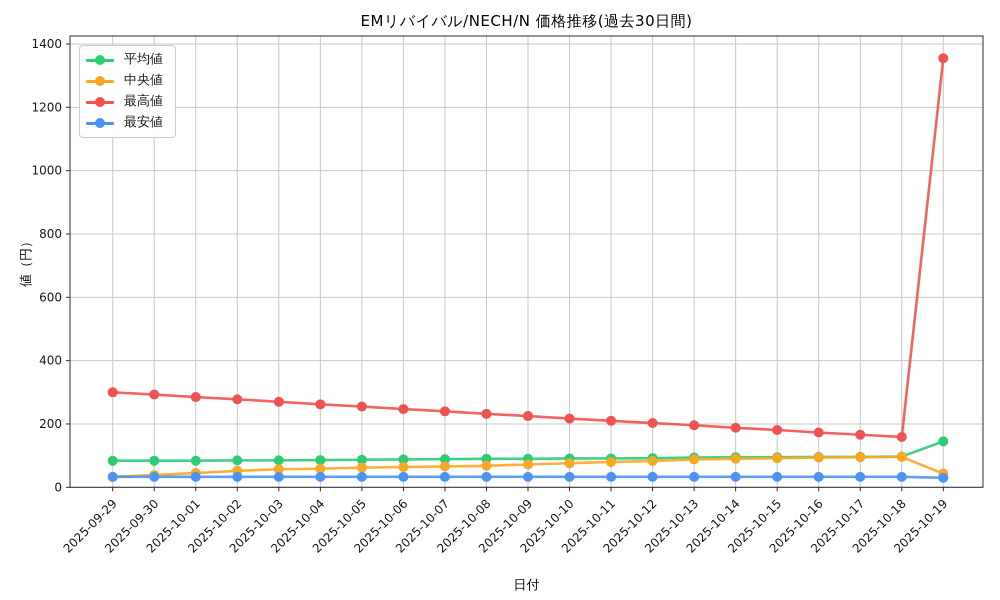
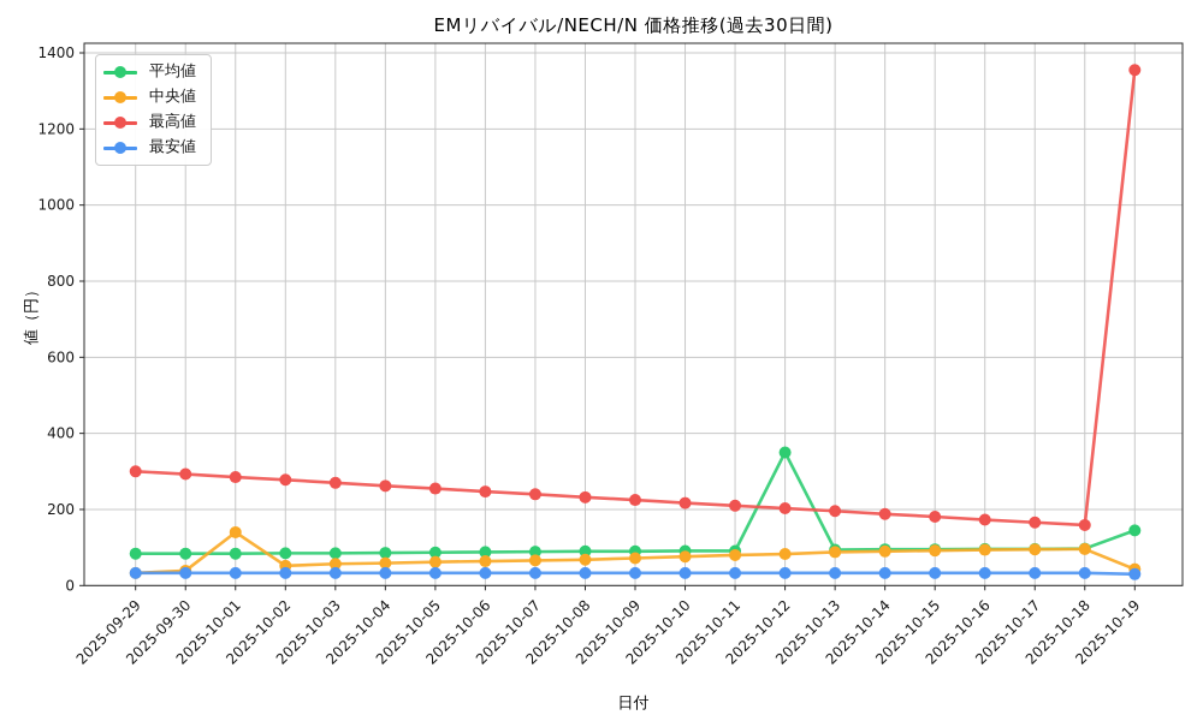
中央値/2025-10-01: 40 -> 140
平均値/2025-10-12: 90 -> 350
